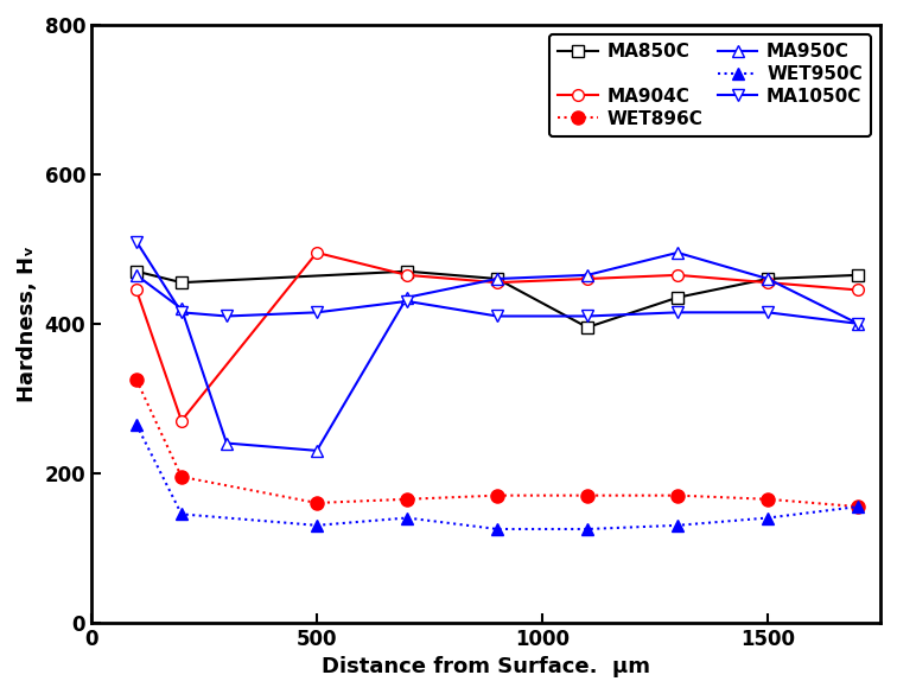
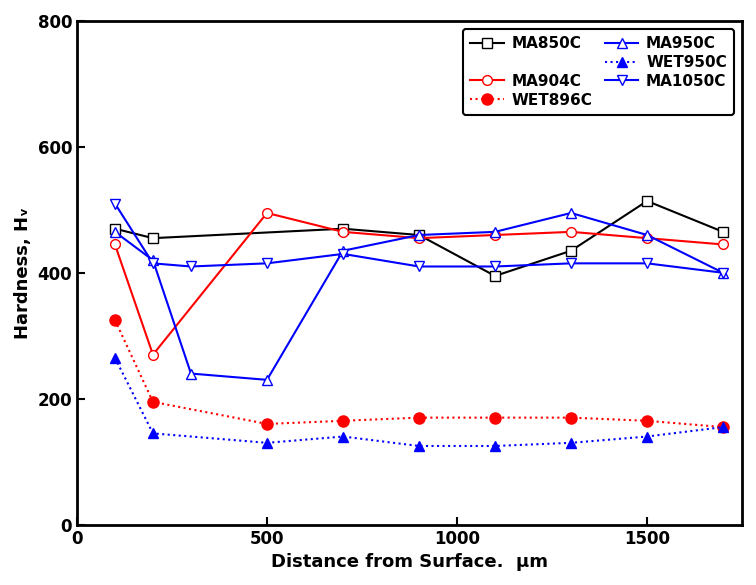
MA850C/1500: 460 -> 514
